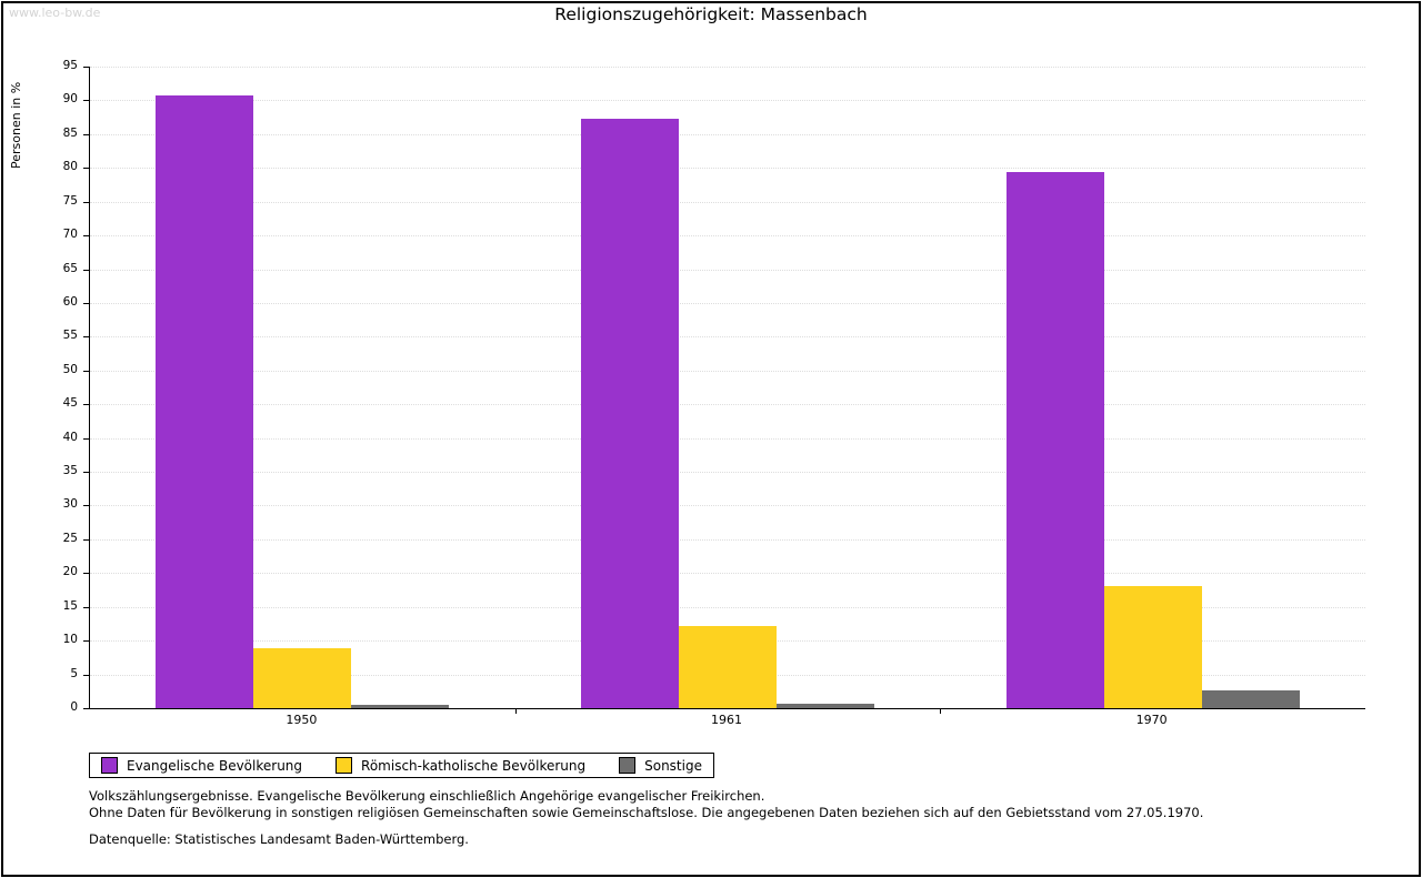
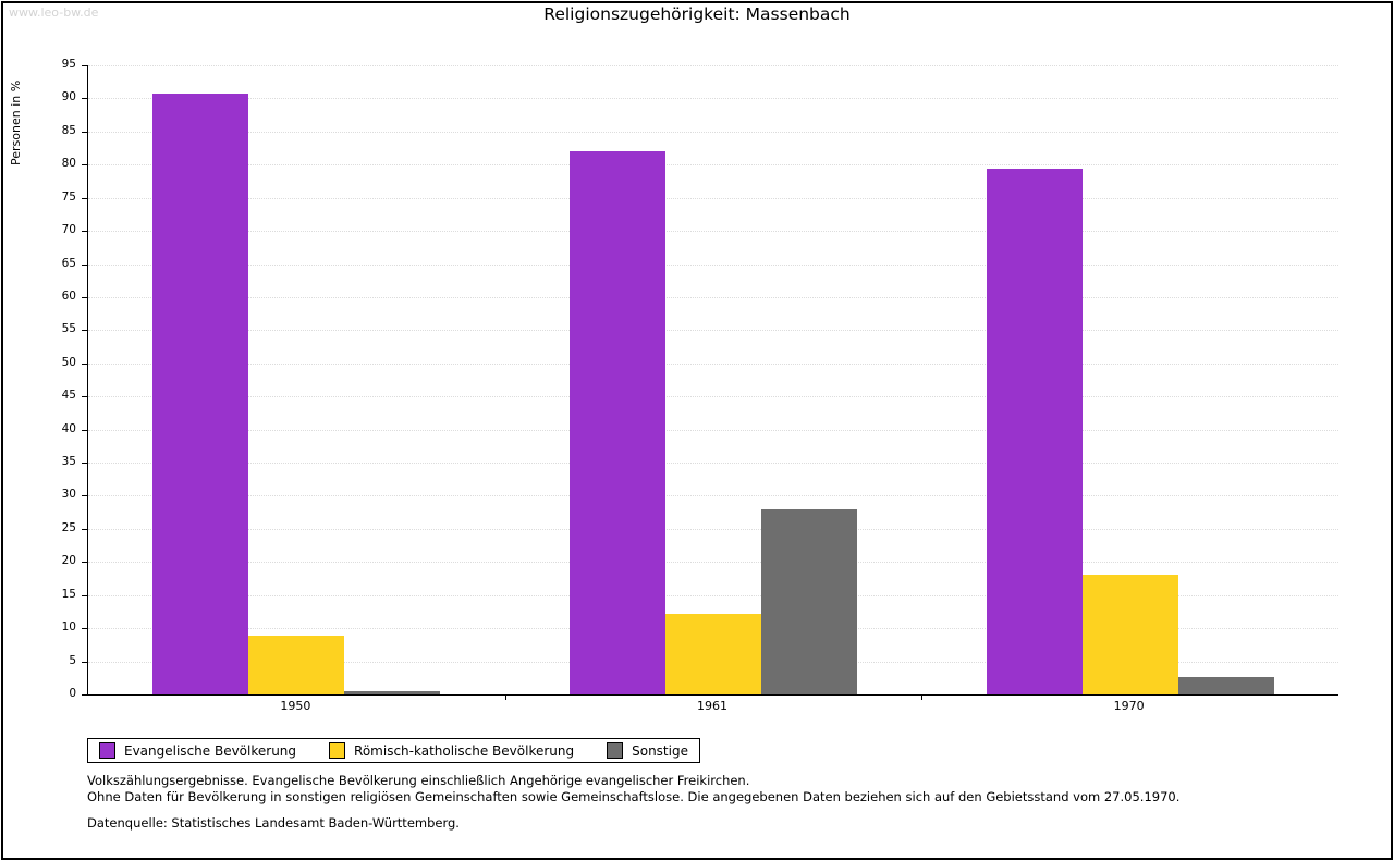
Evangelische Bevölkerung/1961: 87 -> 82
Sonstige/1961: 1 -> 28
